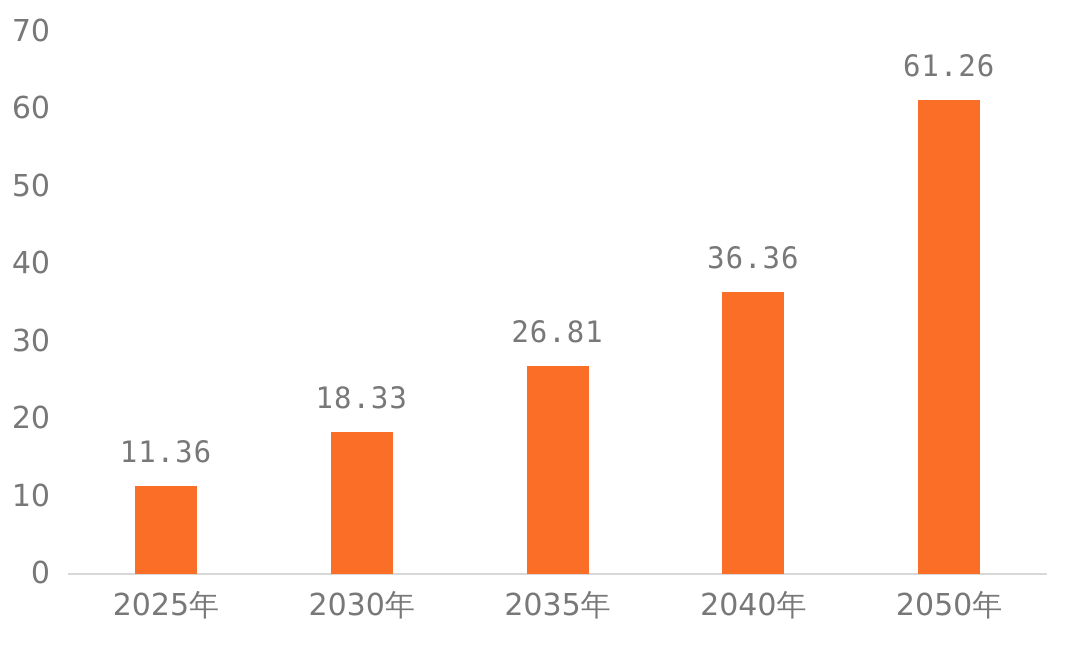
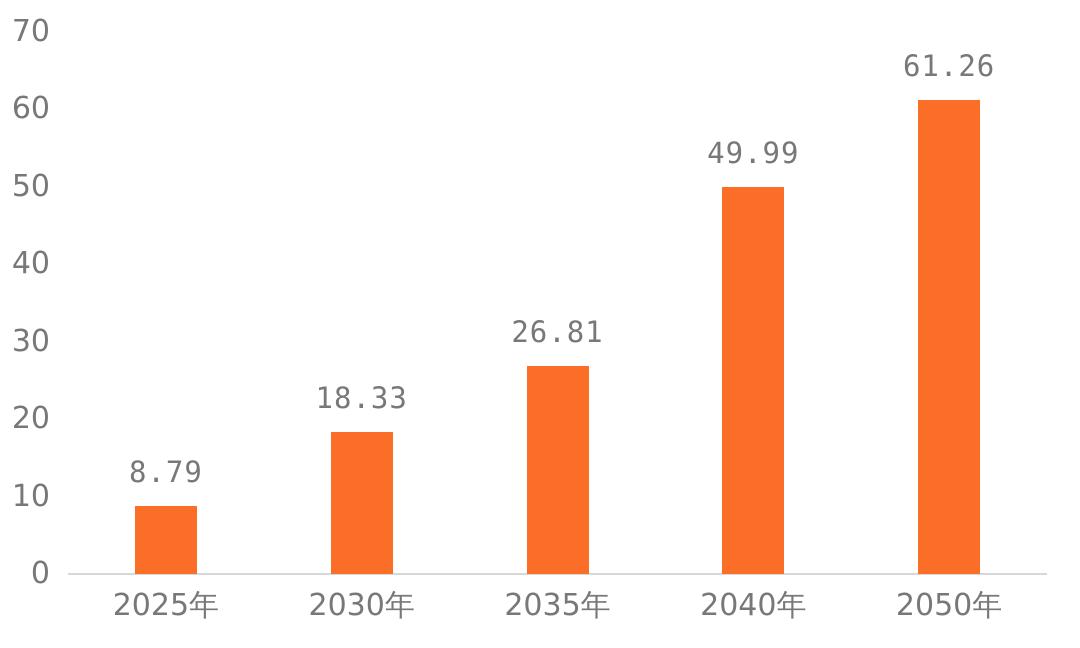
2025年: 11.36 -> 8.79
2040年: 36.36 -> 49.99
